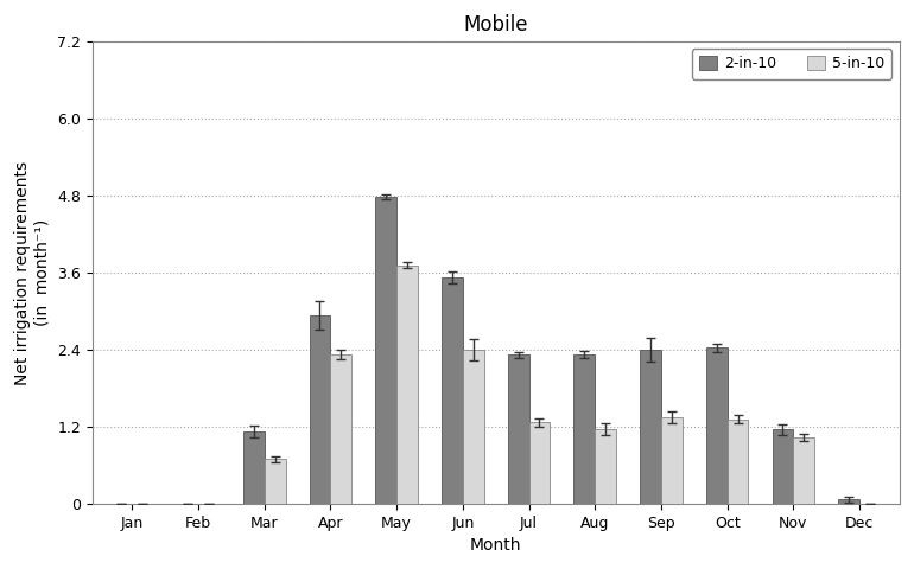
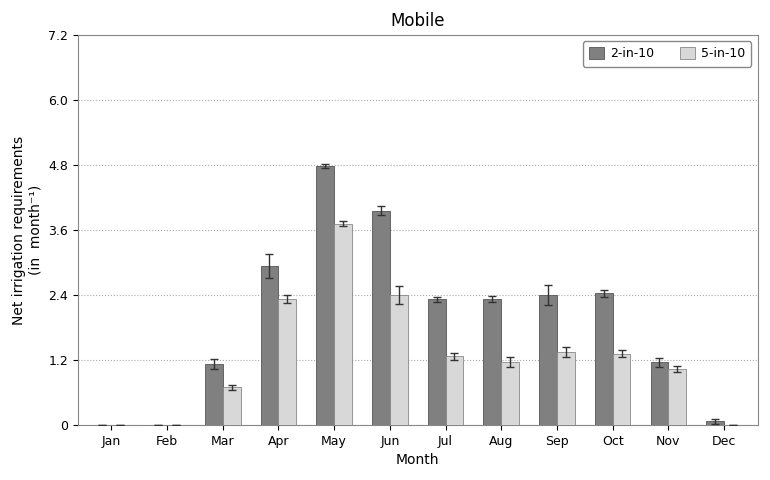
2-in-10/Jun: 3.52 -> 3.96
